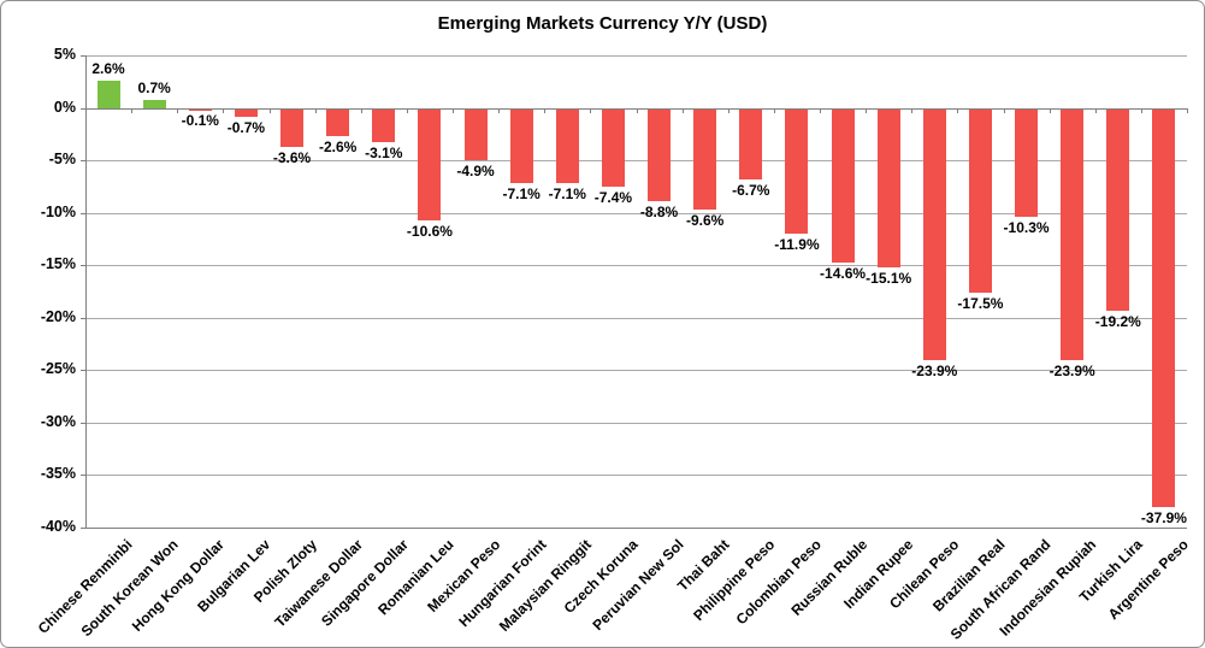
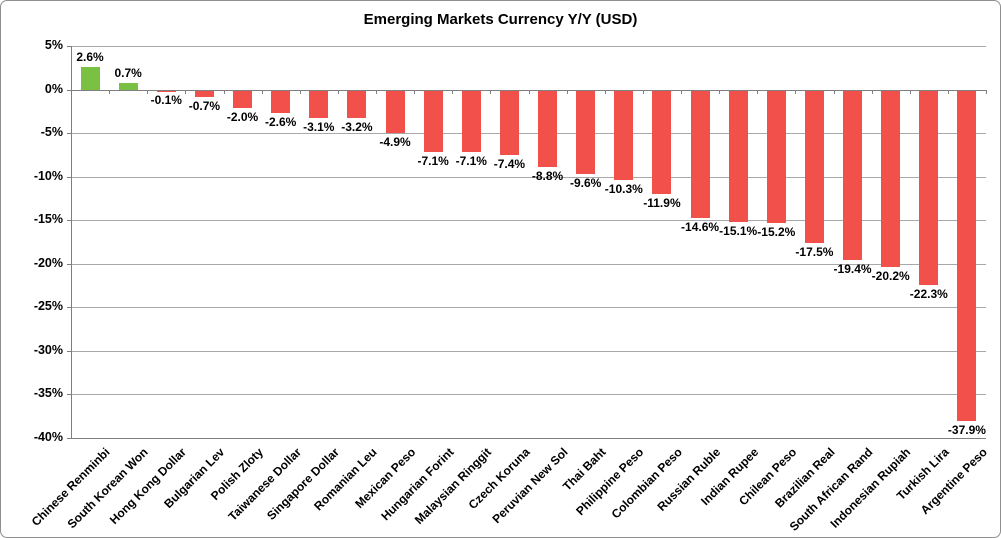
Polish Zloty: -3.6% -> -2.0%
Romanian Leu: -10.6% -> -3.2%
Philippine Peso: -6.7% -> -10.3%
Chilean Peso: -23.9% -> -15.2%
South African Rand: -10.3% -> -19.4%
Indonesian Rupiah: -23.9% -> -20.2%
Turkish Lira: -19.2% -> -22.3%
